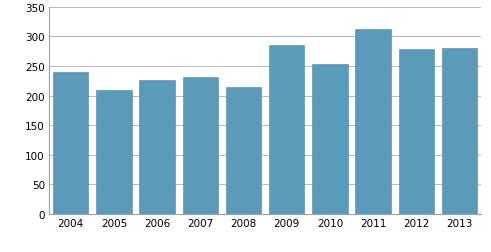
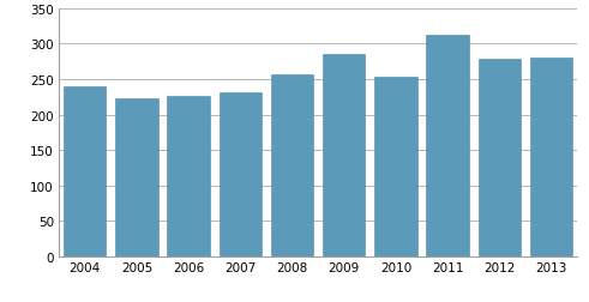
2005: 210 -> 222
2008: 214 -> 257
